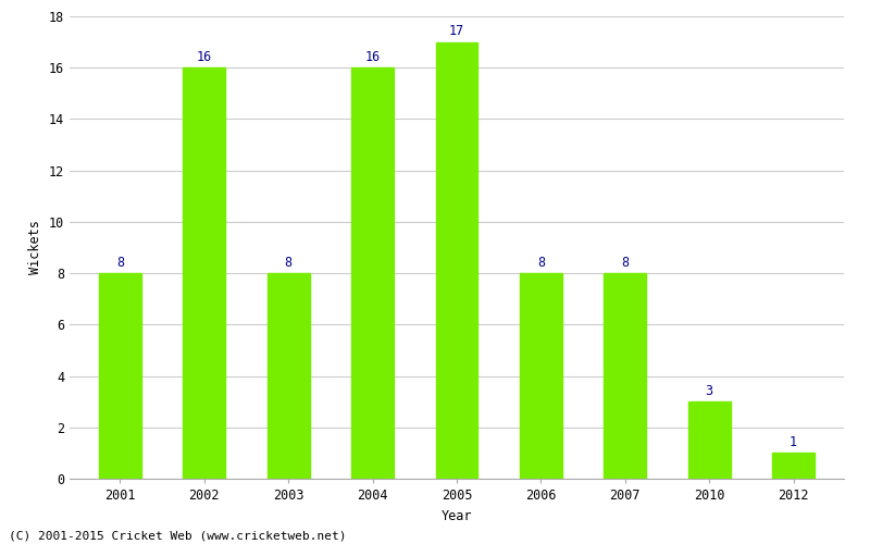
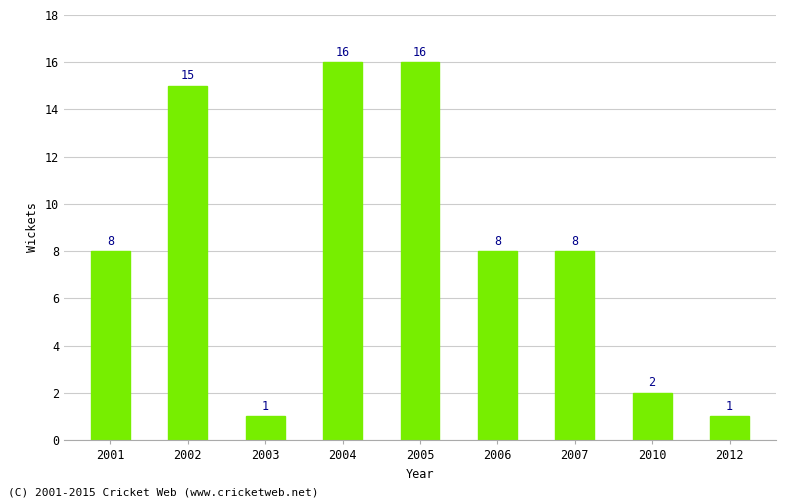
2002: 16 -> 15
2003: 8 -> 1
2005: 17 -> 16
2010: 3 -> 2
